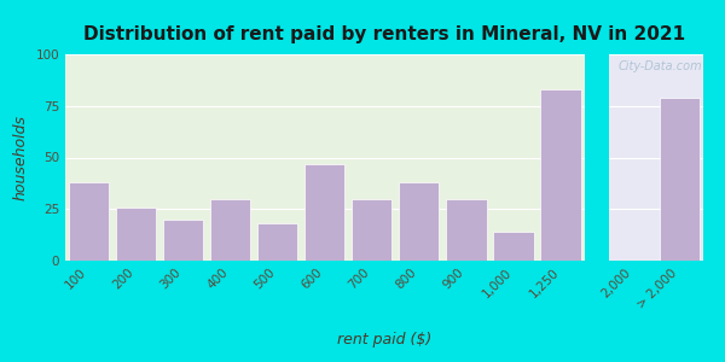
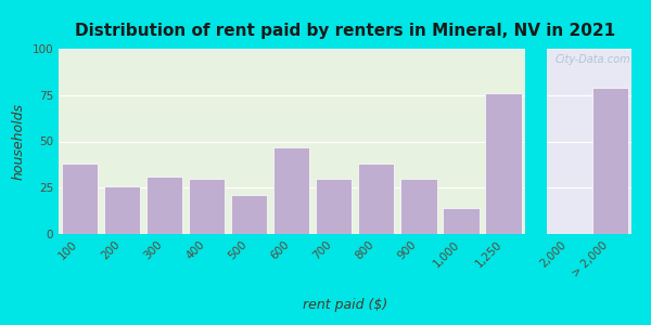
300: 20 -> 31
500: 18 -> 21
1,250: 83 -> 76
